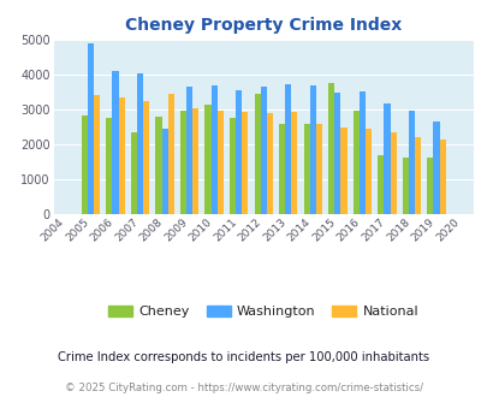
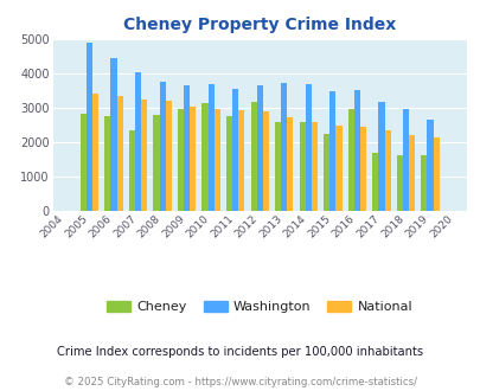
Washington/2006: 4100 -> 4460
Washington/2008: 2450 -> 3760
National/2008: 3450 -> 3220
Cheney/2012: 3450 -> 3180
National/2013: 2950 -> 2730
Cheney/2015: 3750 -> 2260
